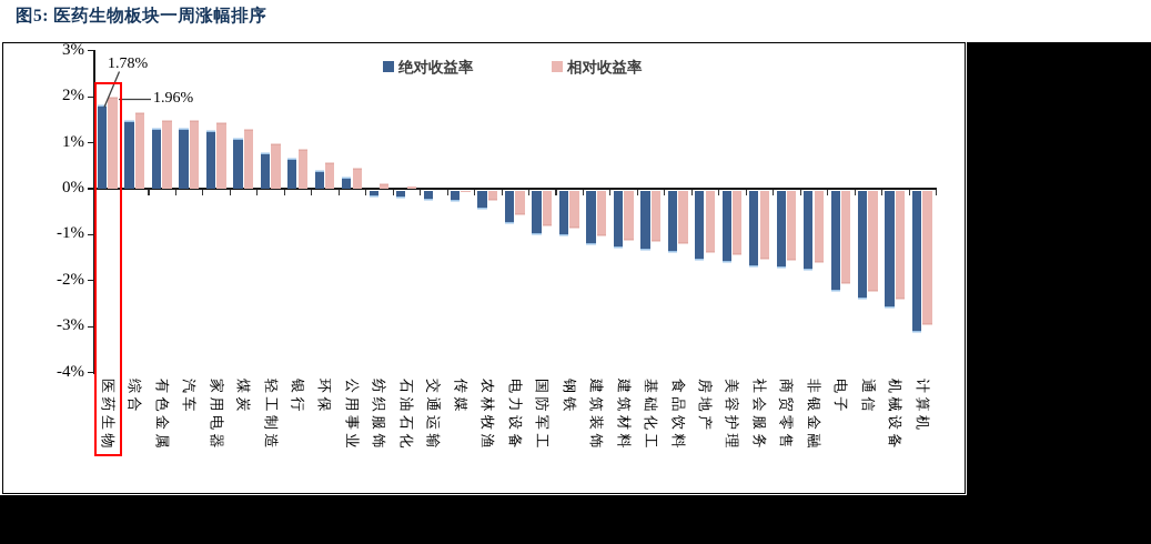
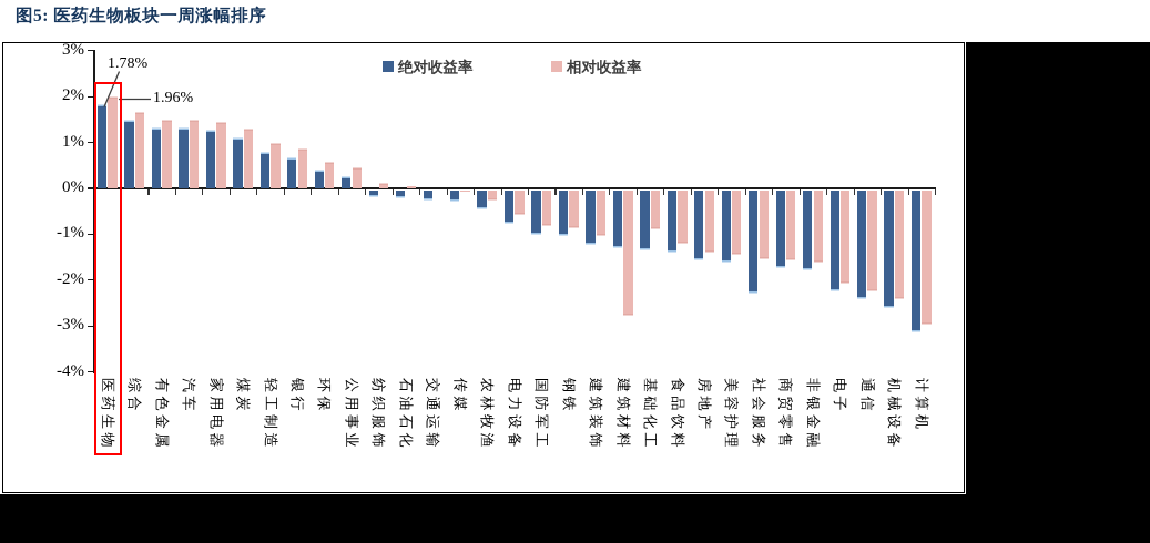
相对收益率/建筑材料: -1.0% -> -2.7%
相对收益率/基础化工: -1.1% -> -0.8%
绝对收益率/社会服务: -1.6% -> -2.2%
